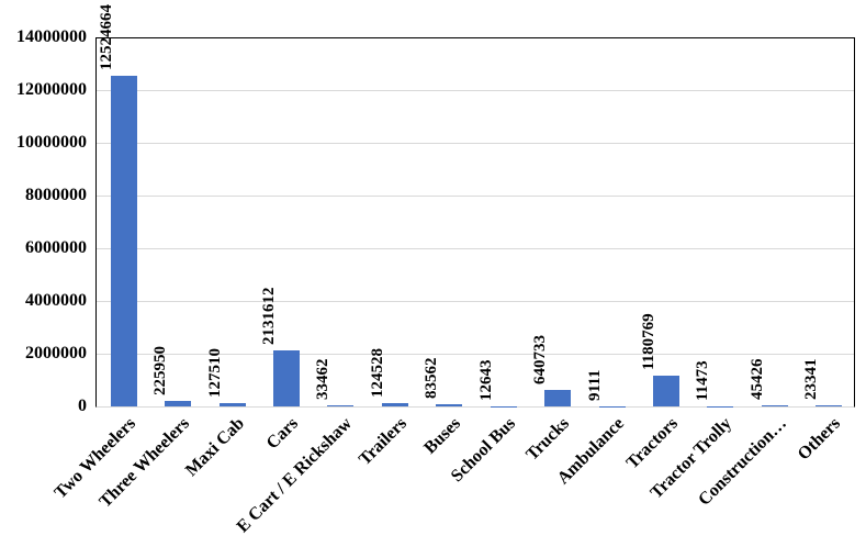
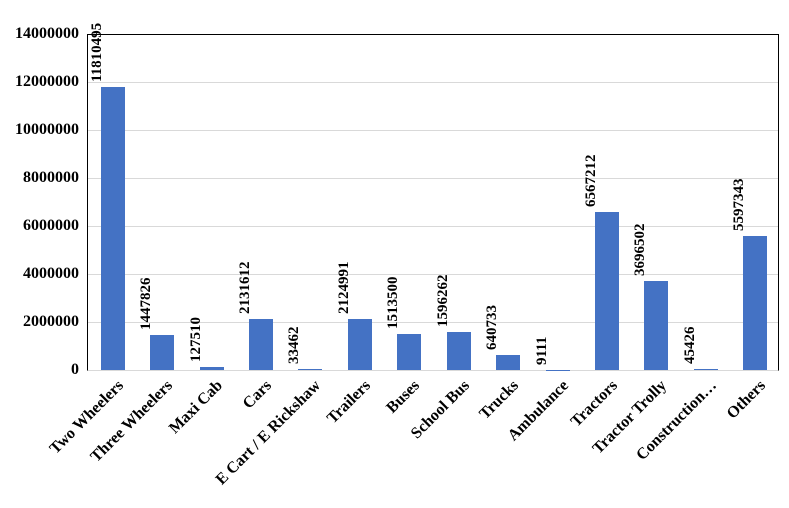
Two Wheelers: 12524664 -> 11810495
Three Wheelers: 225950 -> 1447826
Trailers: 124528 -> 2124991
Buses: 83562 -> 1513500
School Bus: 12643 -> 1596262
Tractors: 1180769 -> 6567212
Tractor Trolly: 11473 -> 3696502
Others: 23341 -> 5597343
